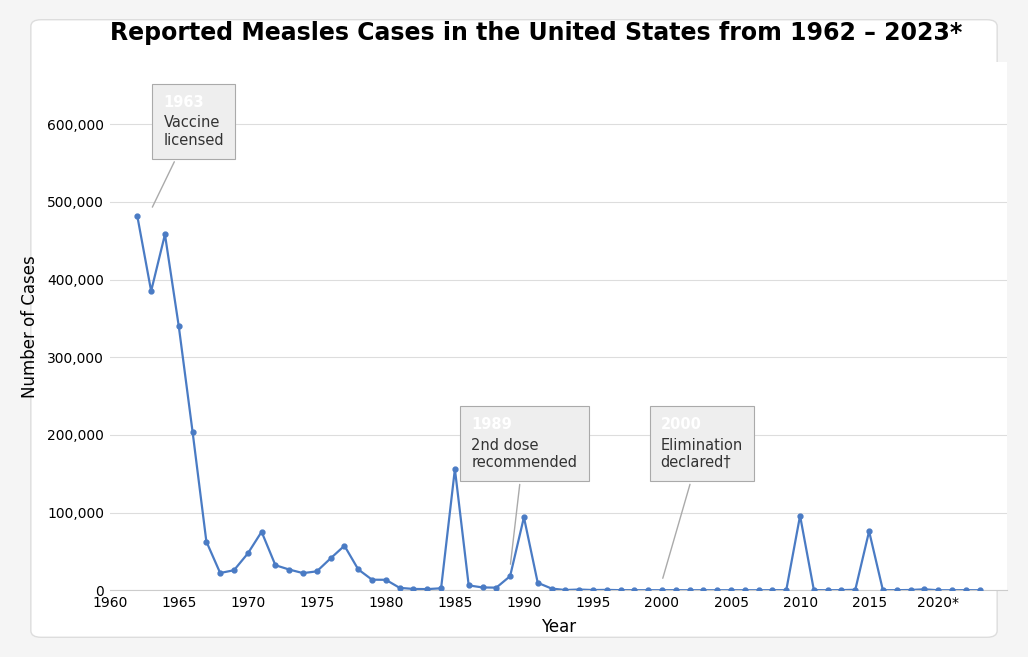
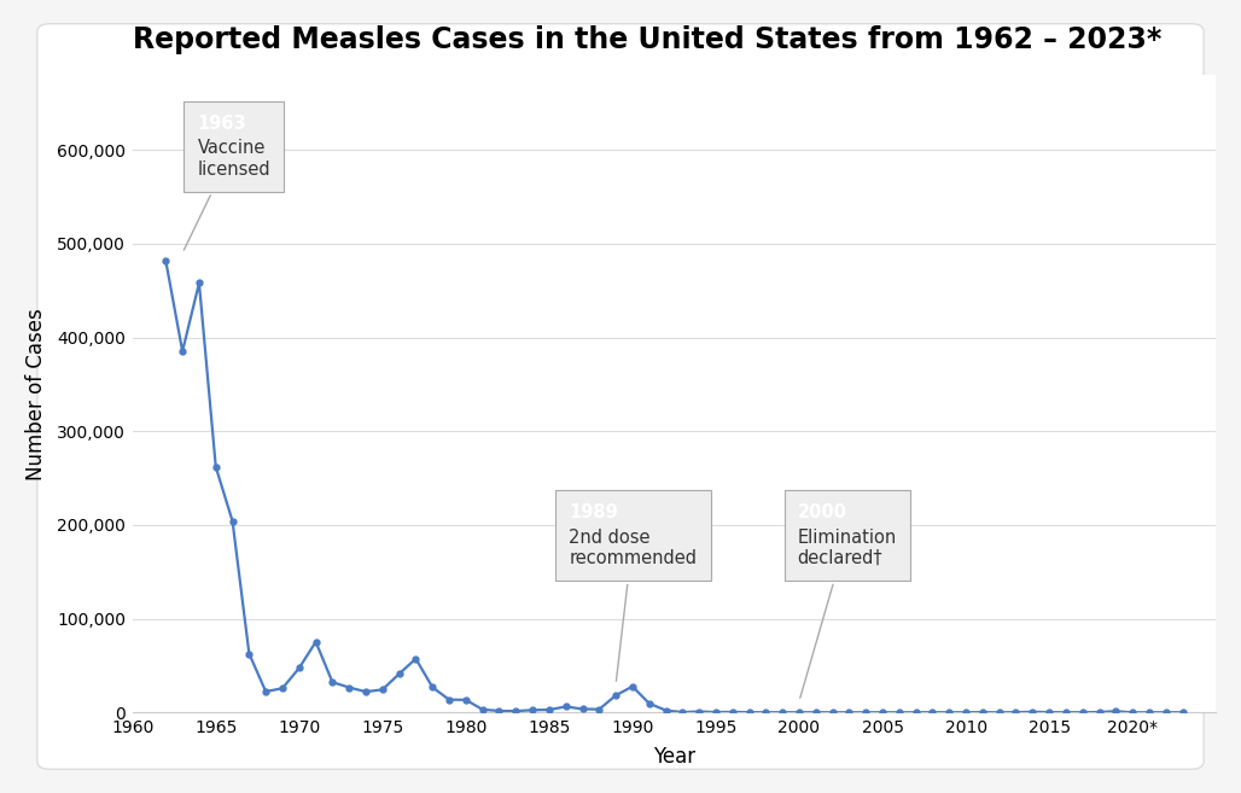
1965: 340,000 -> 262,000
1985: 156,000 -> 3,000
1990: 94,000 -> 28,000
2010: 96,000 -> 0
2015: 76,000 -> 0
